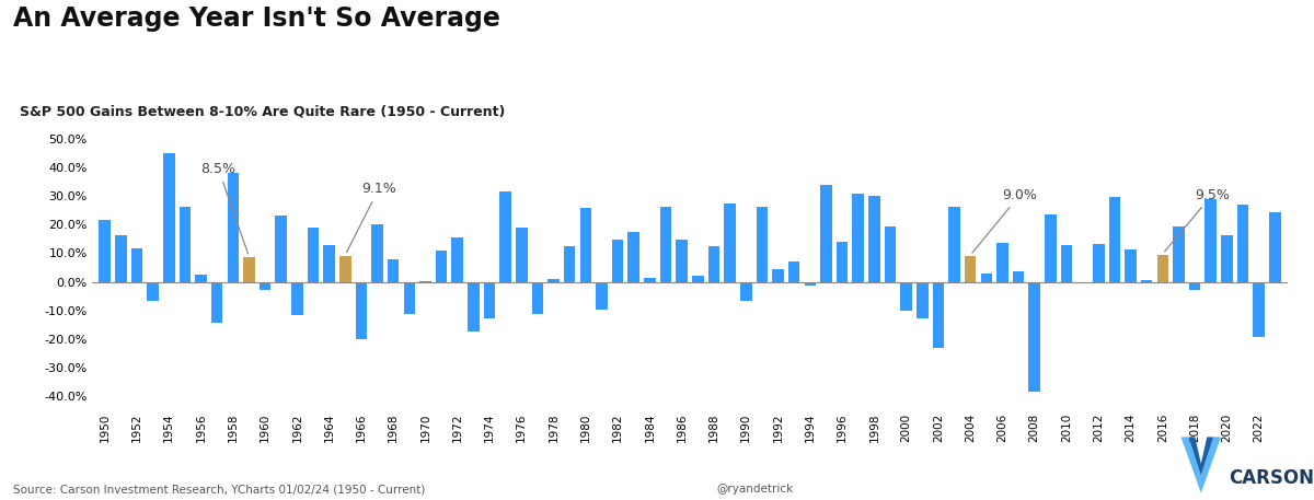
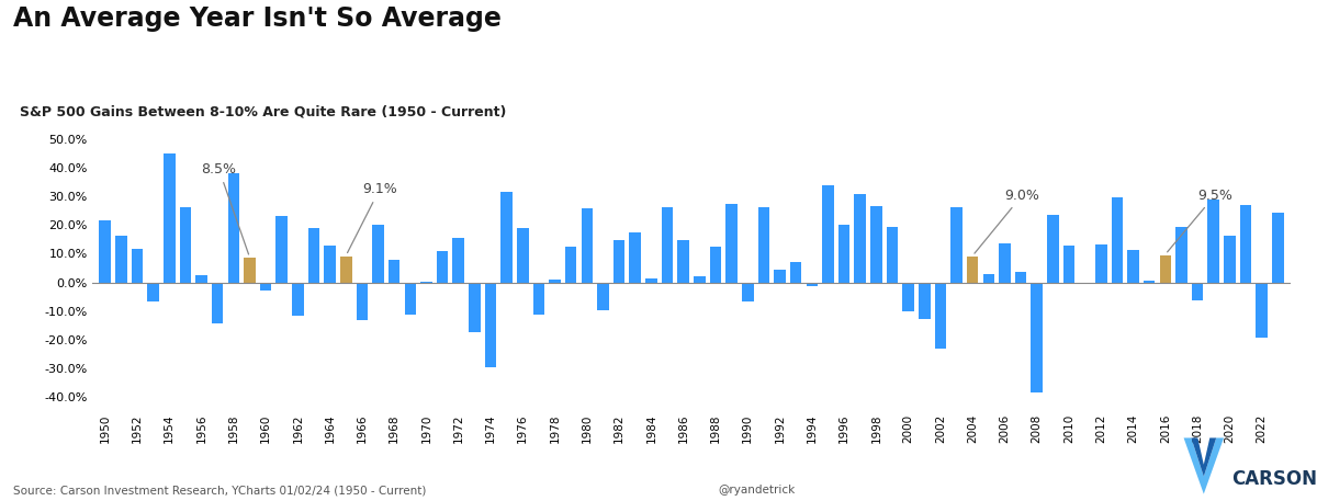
1966: -20.0% -> -13.1%
1974: -13.0% -> -29.7%
1996: 14.0% -> 20.3%
1998: 30.0% -> 26.7%
2018: -3.0% -> -6.2%
